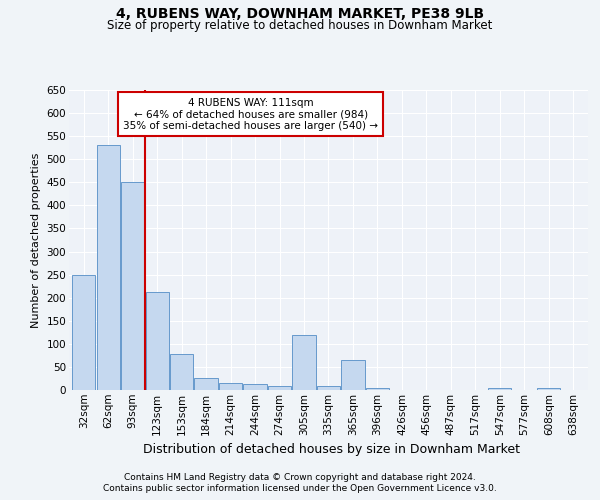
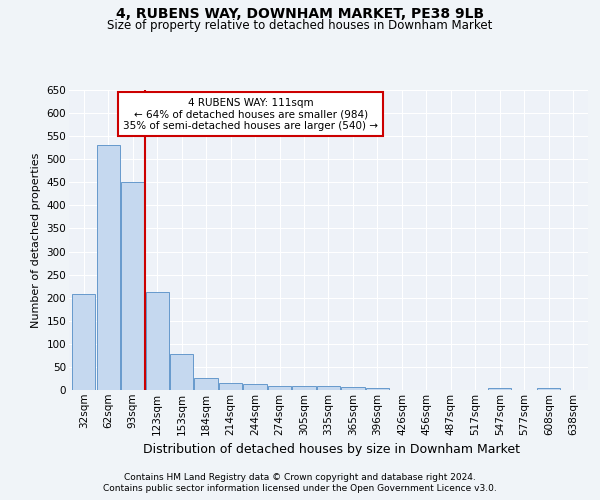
32sqm: 250 -> 207
305sqm: 120 -> 8
365sqm: 65 -> 7
